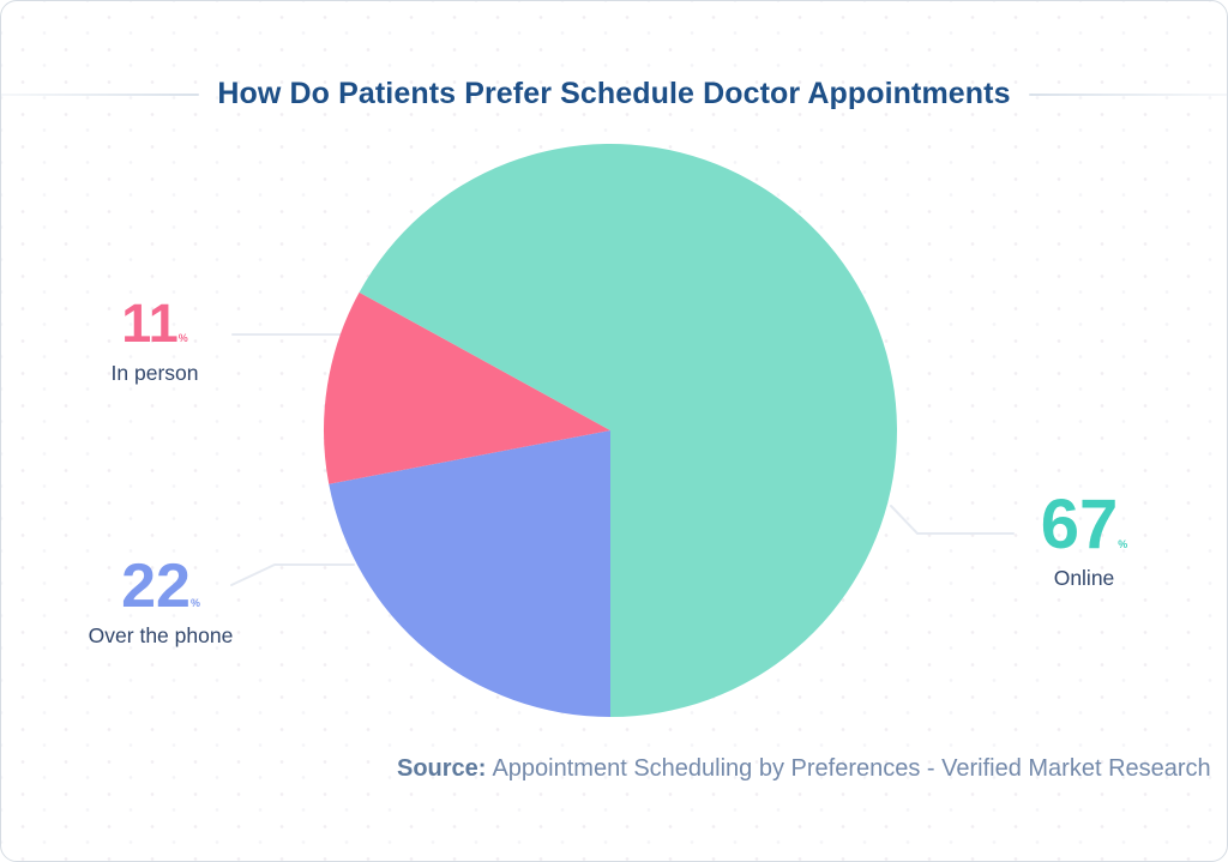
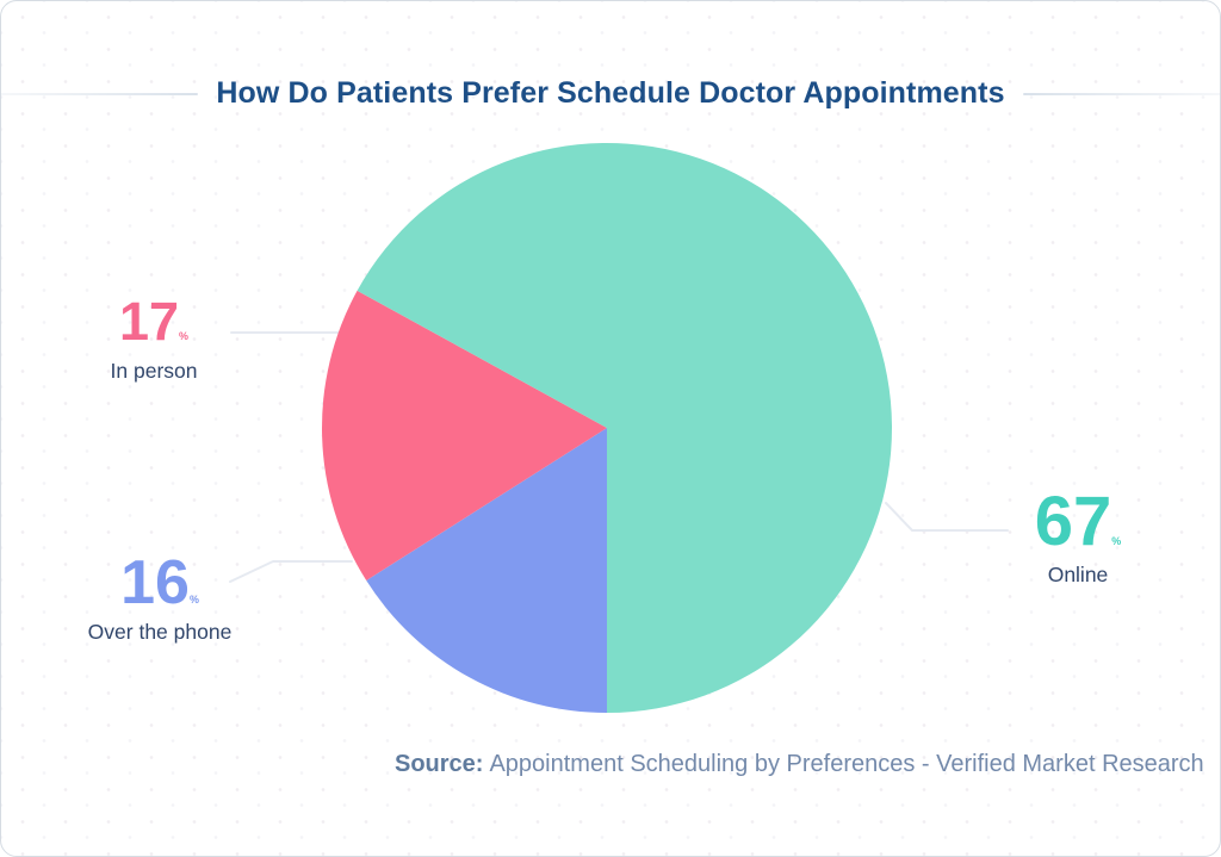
Over the phone: 22 -> 16
In person: 11 -> 17
